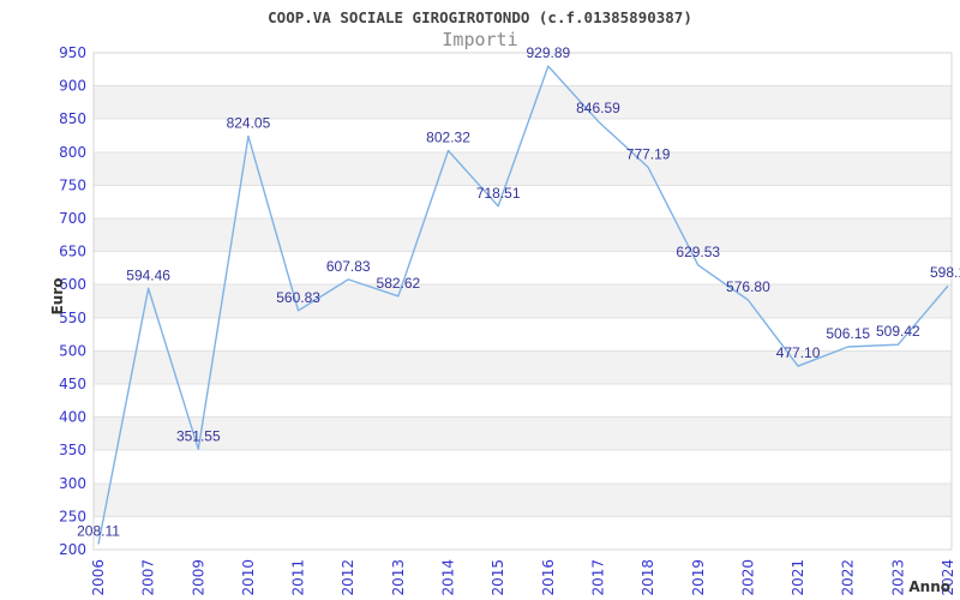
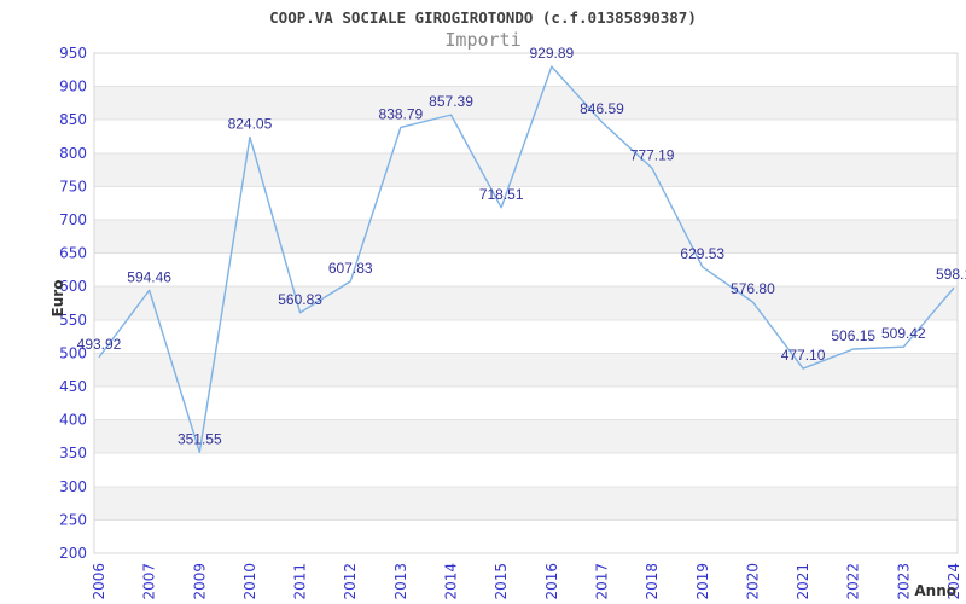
2006: 208.11 -> 493.92
2013: 582.62 -> 838.79
2014: 802.32 -> 857.39
